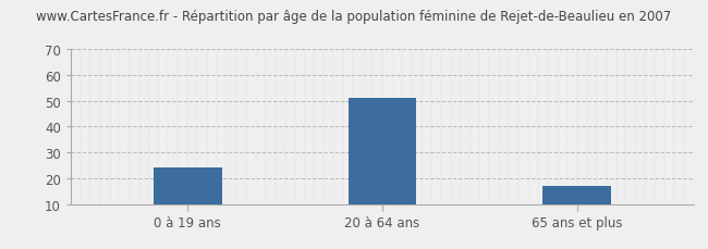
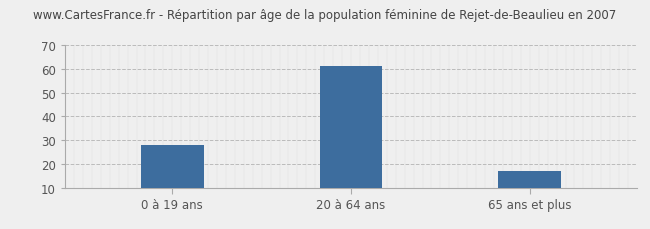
0 à 19 ans: 24 -> 28
20 à 64 ans: 51 -> 61
